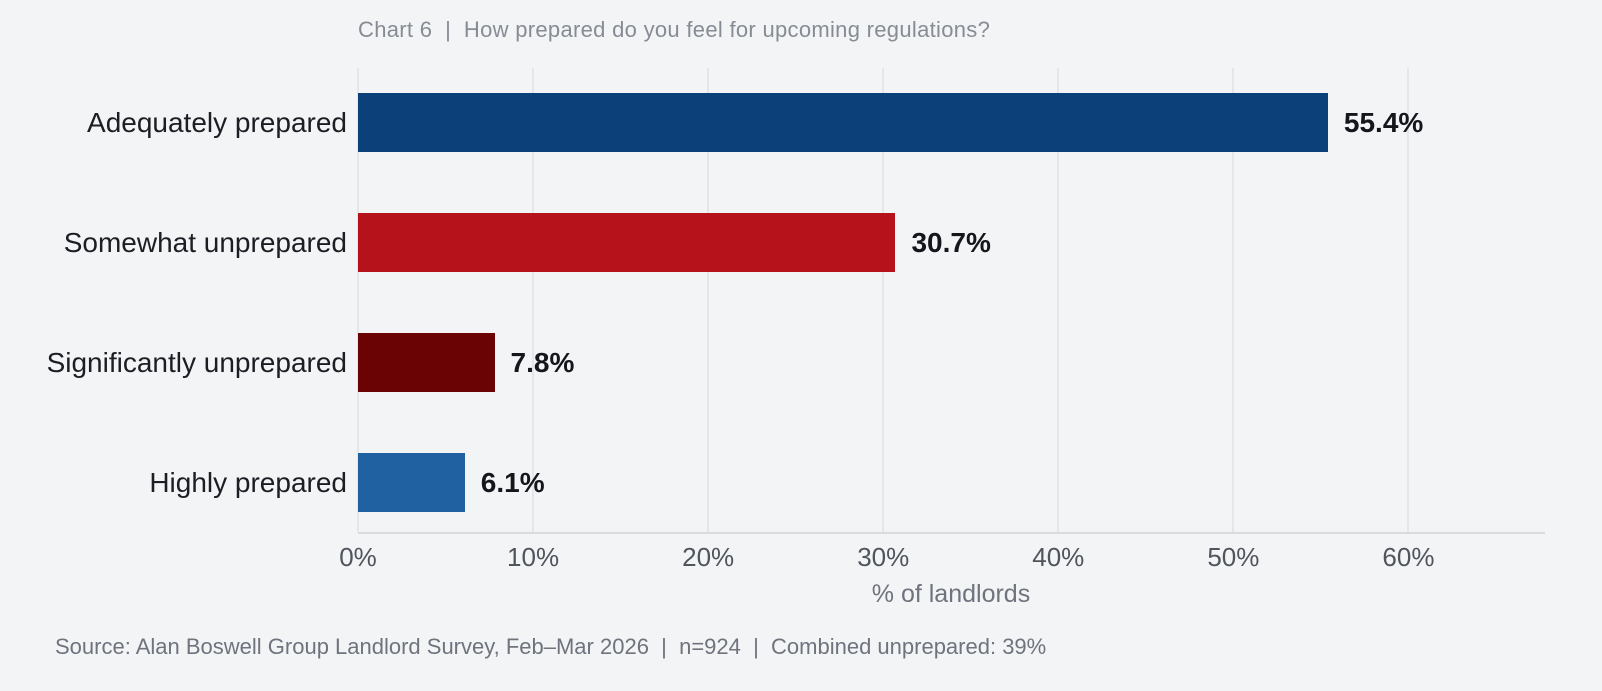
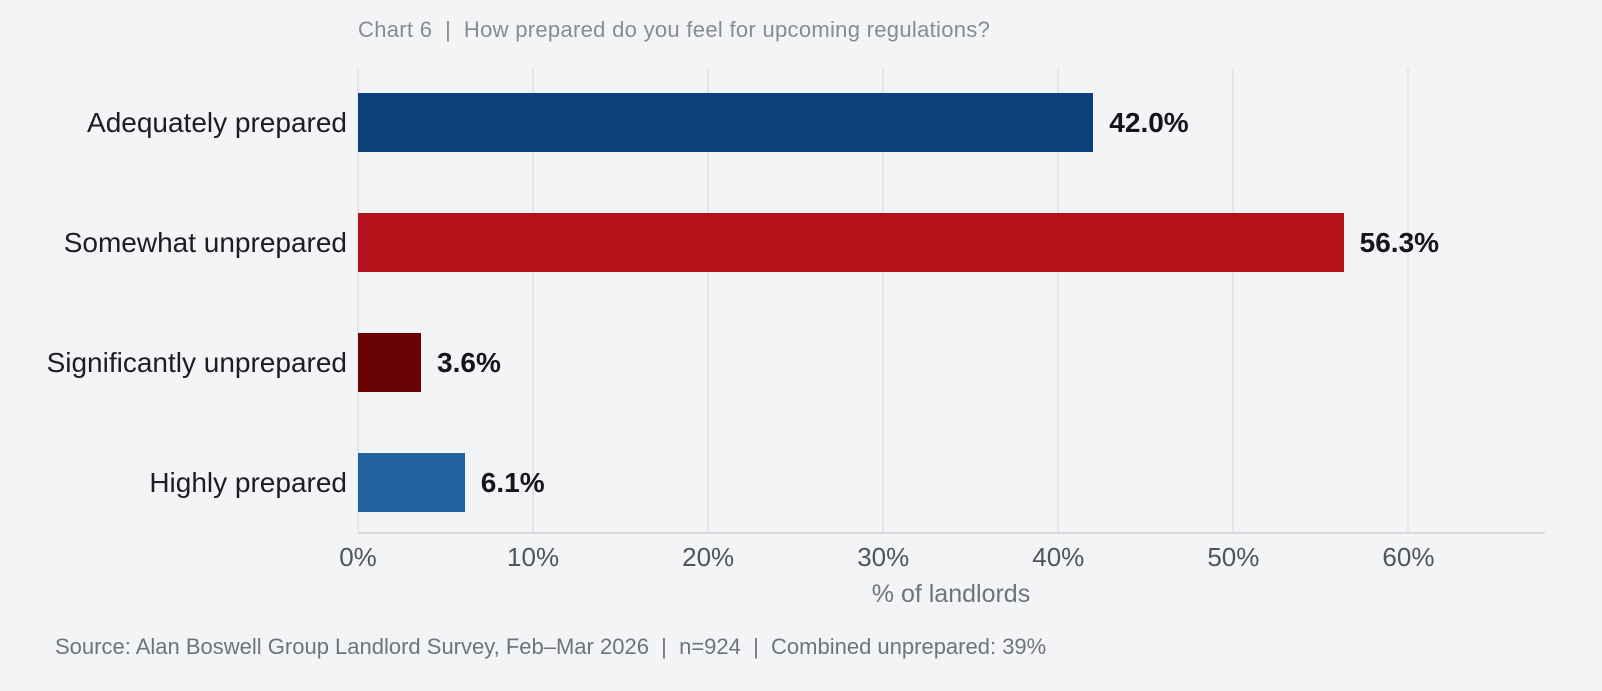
Adequately prepared: 55.4% -> 42.0%
Somewhat unprepared: 30.7% -> 56.3%
Significantly unprepared: 7.8% -> 3.6%
